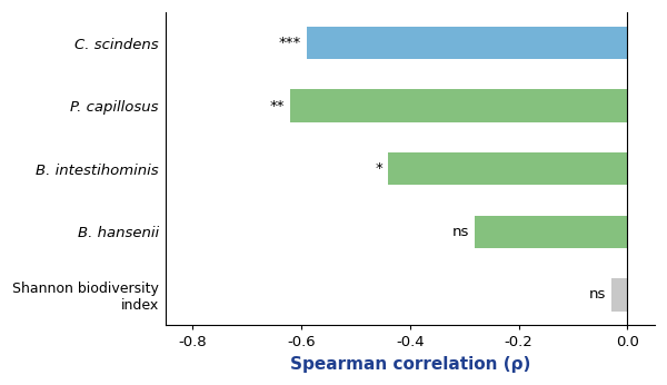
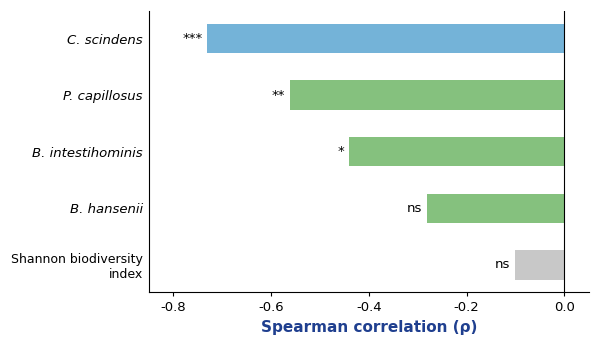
C. scindens: -0.59 -> -0.73
P. capillosus: -0.62 -> -0.56
Shannon biodiversity index: -0.03 -> -0.10
